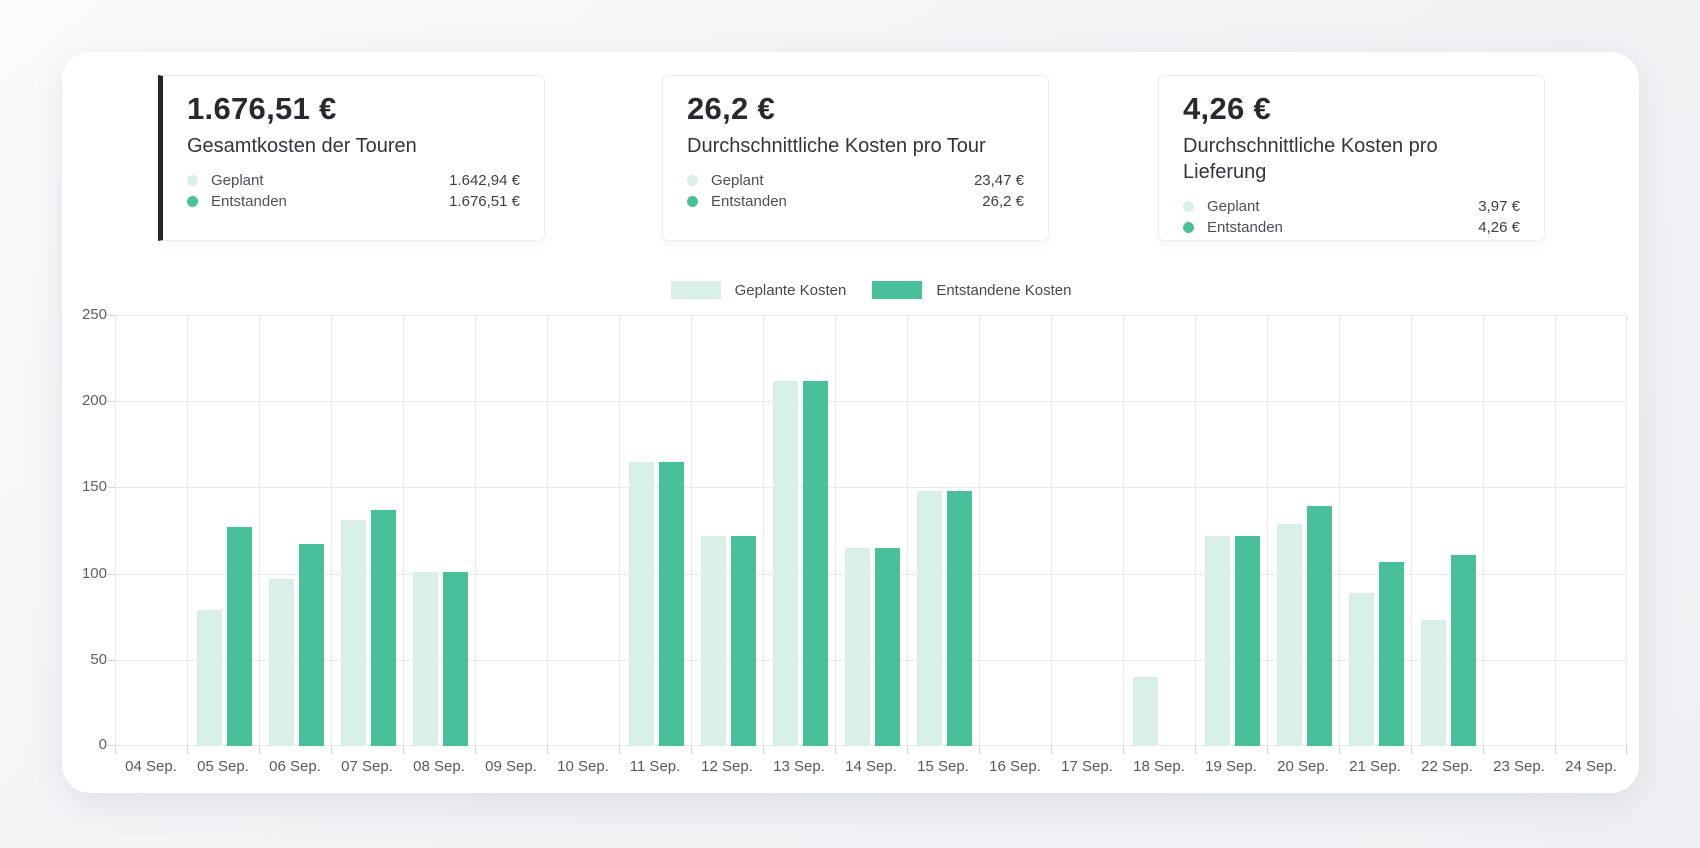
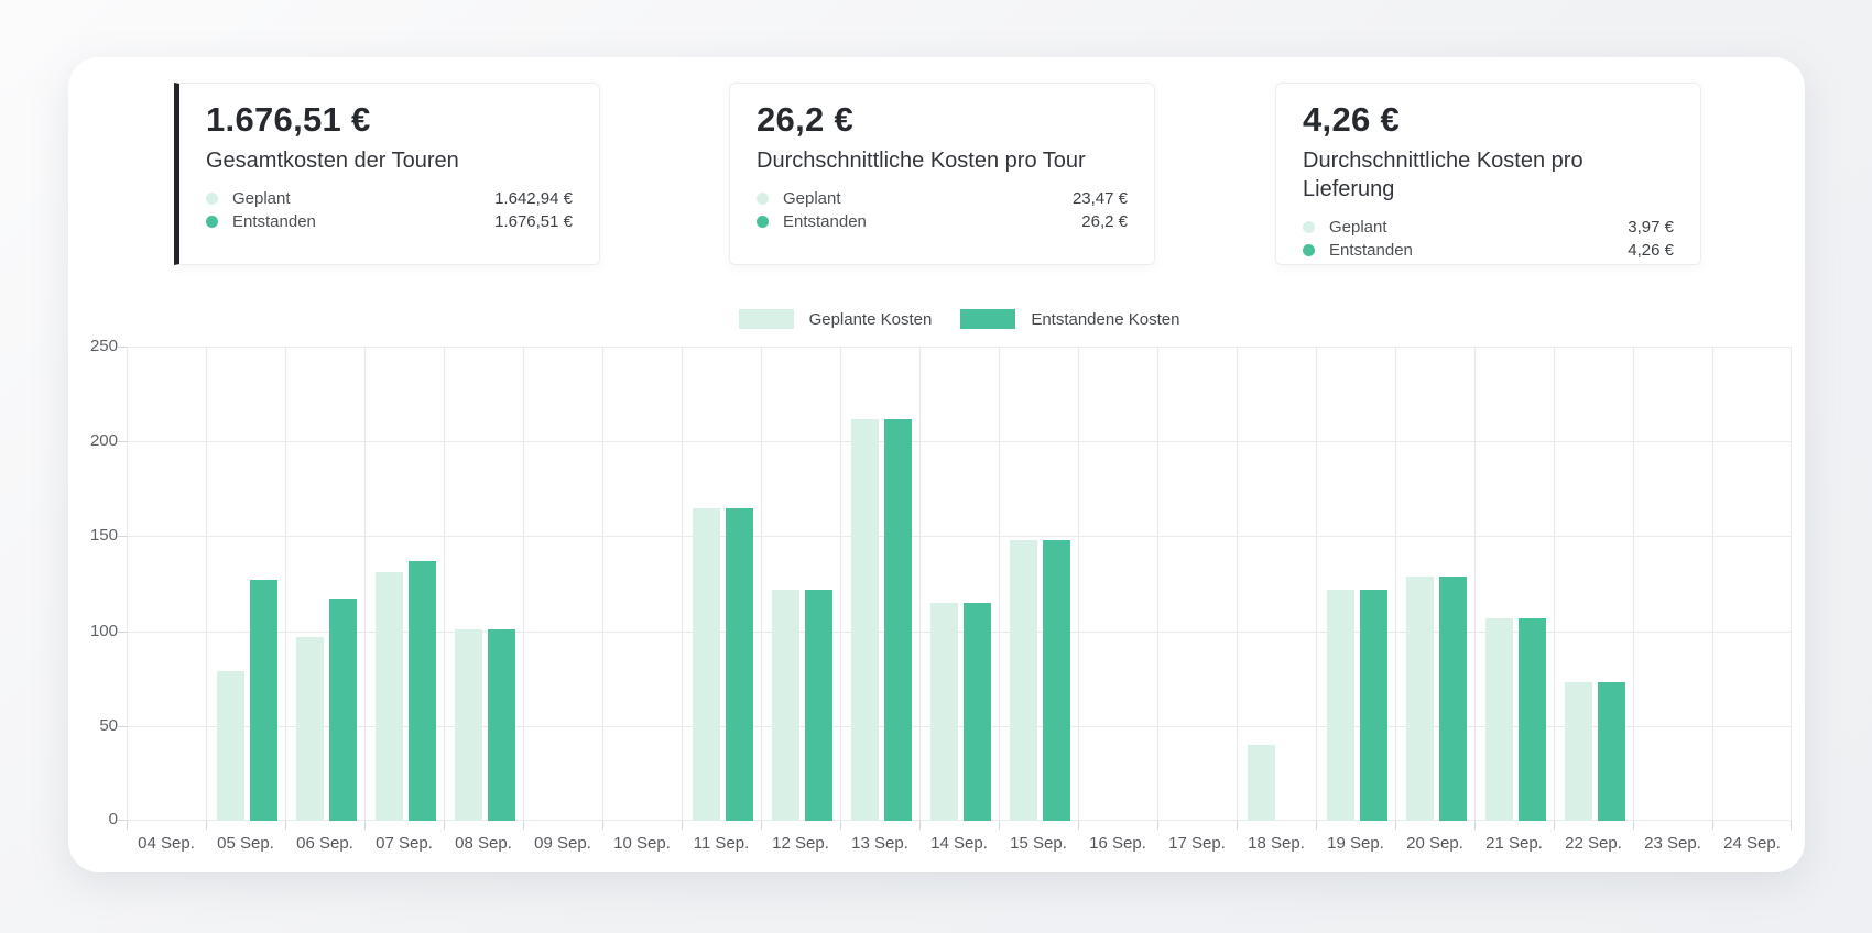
Entstandene Kosten/20 Sep.: 139 -> 129
Geplante Kosten/21 Sep.: 89 -> 107
Entstandene Kosten/22 Sep.: 111 -> 73
